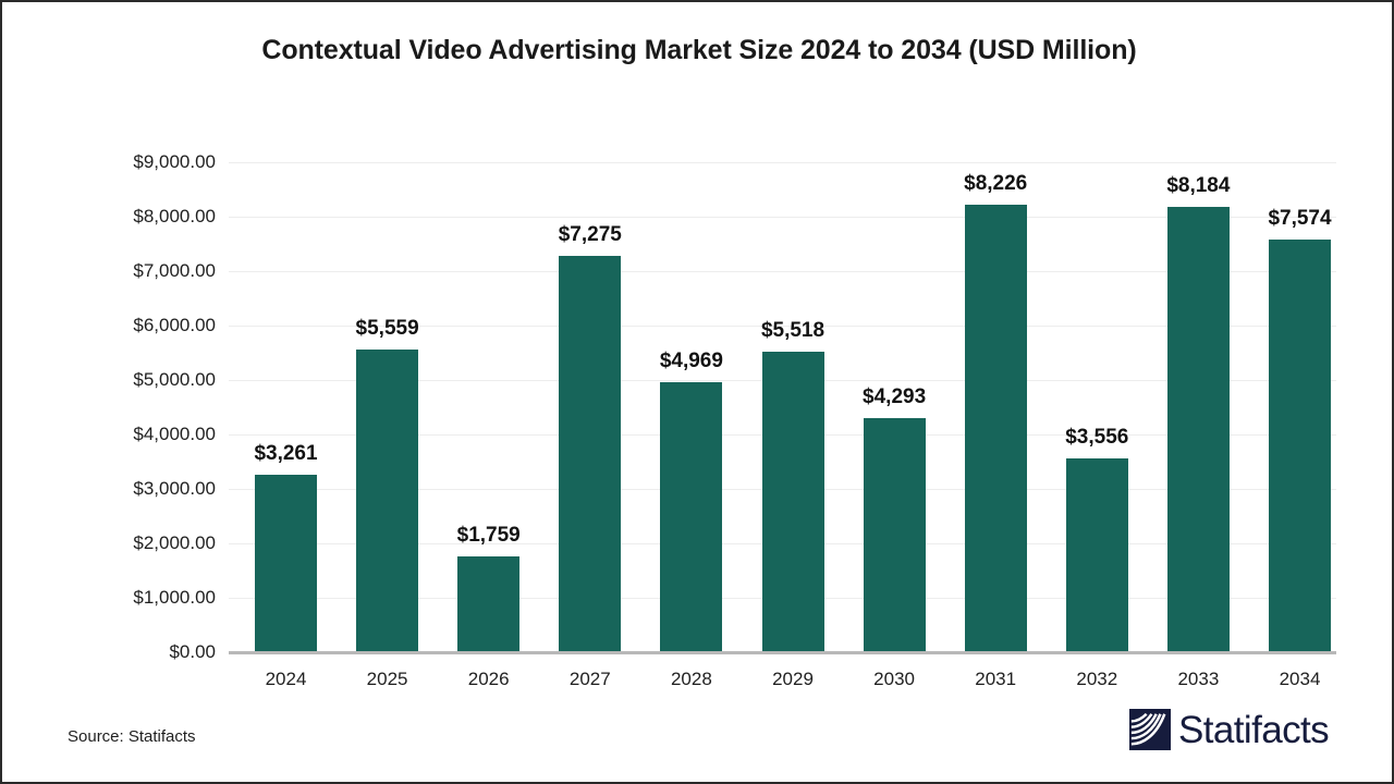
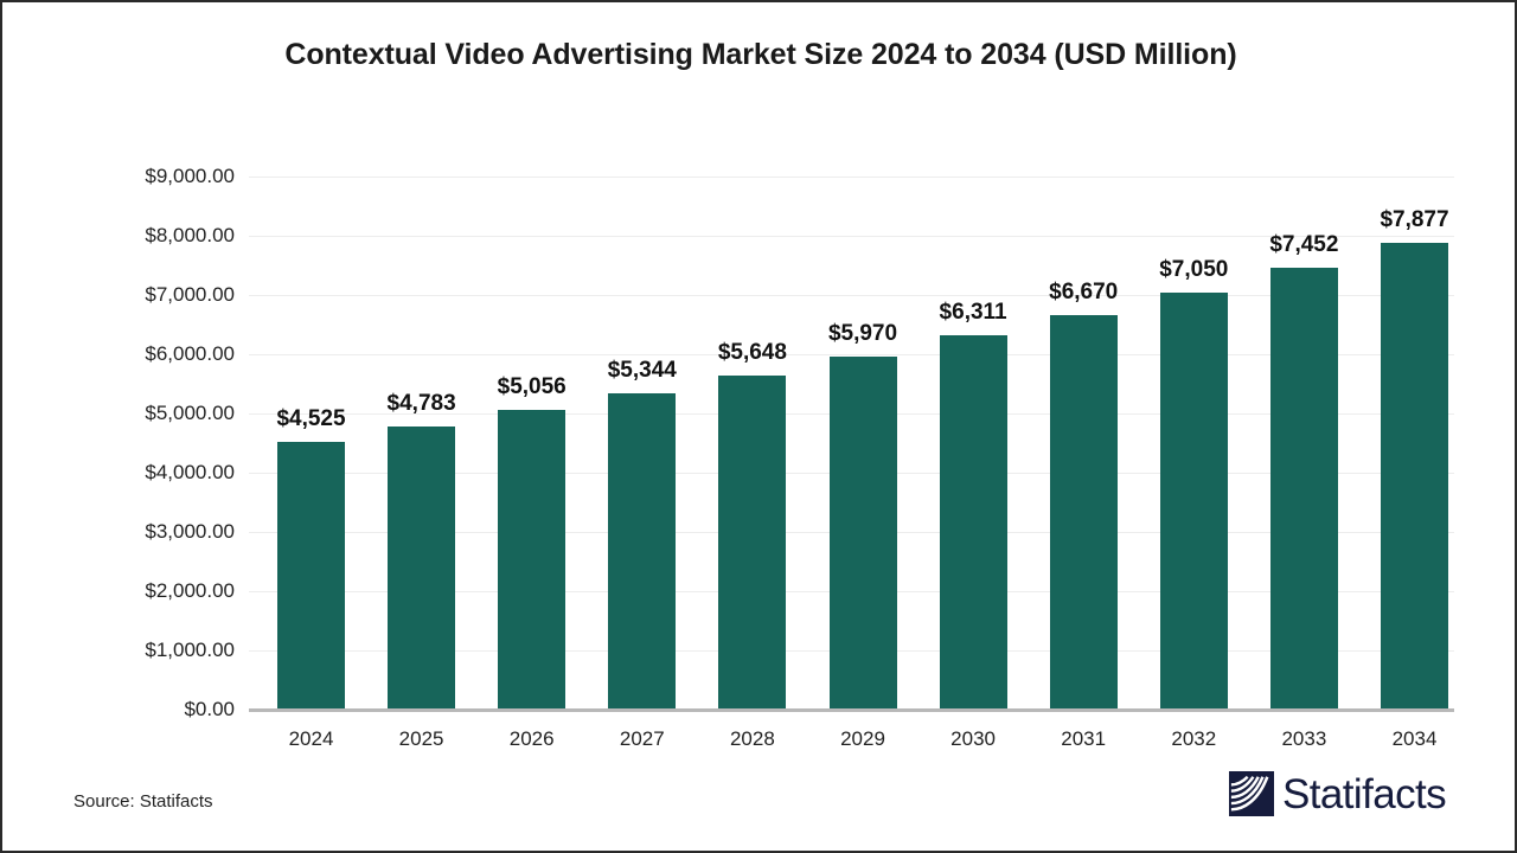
2024: $3,261 -> $4,525
2025: $5,559 -> $4,783
2026: $1,759 -> $5,056
2027: $7,275 -> $5,344
2028: $4,969 -> $5,648
2029: $5,518 -> $5,970
2030: $4,293 -> $6,311
2031: $8,226 -> $6,670
2032: $3,556 -> $7,050
2033: $8,184 -> $7,452
2034: $7,574 -> $7,877
